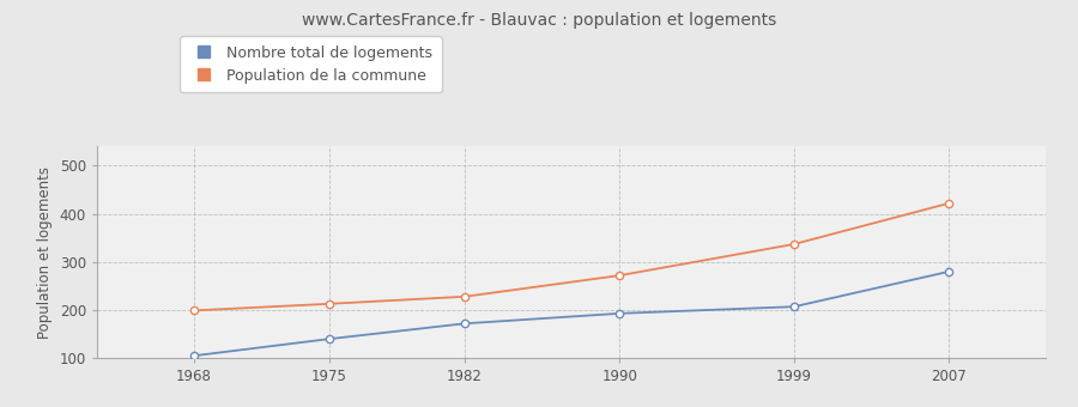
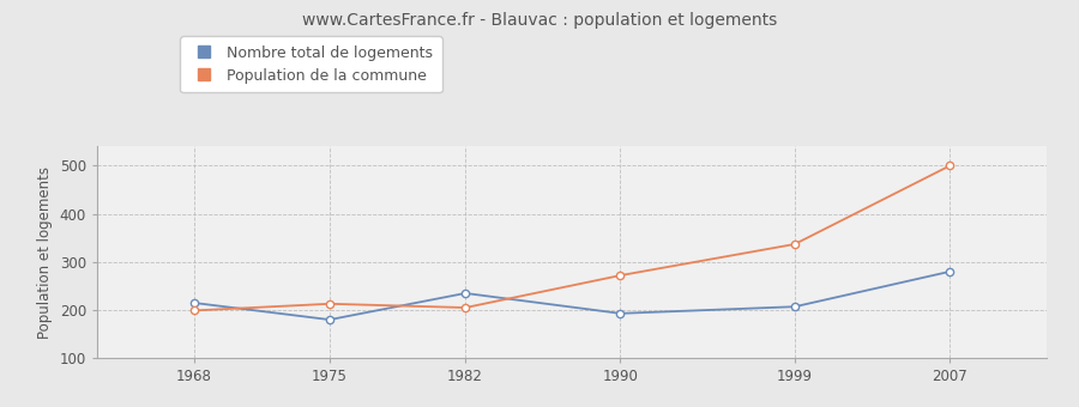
Nombre total de logements/1968: 105 -> 215
Nombre total de logements/1975: 140 -> 180
Nombre total de logements/1982: 172 -> 235
Population de la commune/1982: 228 -> 205
Population de la commune/2007: 422 -> 500
